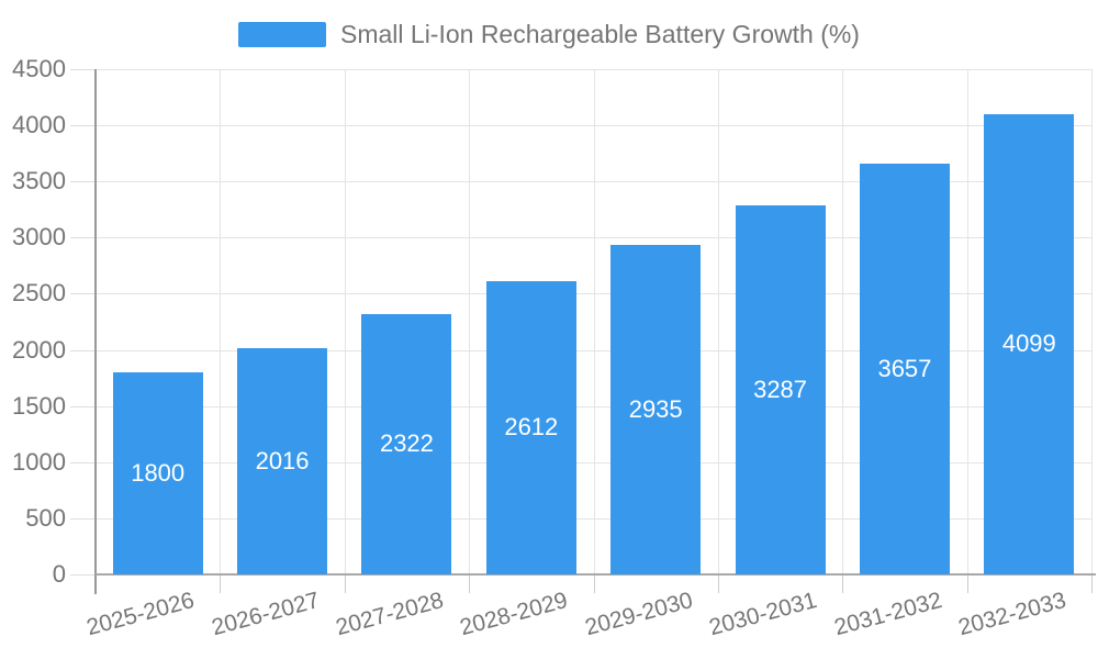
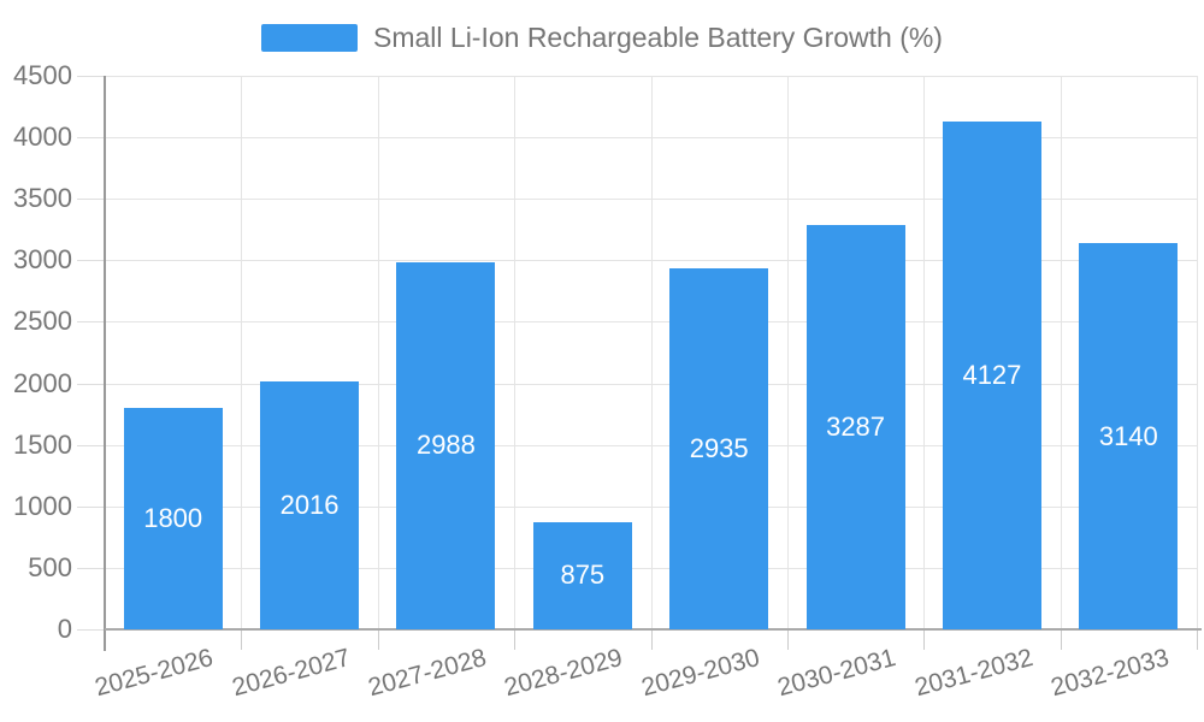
2027-2028: 2322 -> 2988
2028-2029: 2612 -> 875
2031-2032: 3657 -> 4127
2032-2033: 4099 -> 3140
